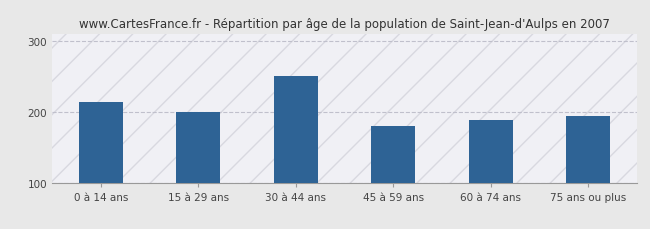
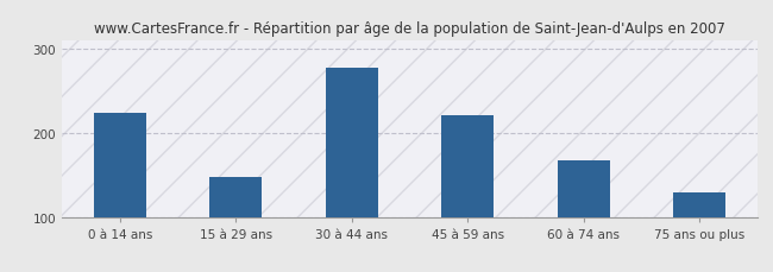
0 à 14 ans: 214 -> 224
15 à 29 ans: 200 -> 148
30 à 44 ans: 250 -> 277
45 à 59 ans: 180 -> 221
60 à 74 ans: 188 -> 167
75 ans ou plus: 194 -> 129
